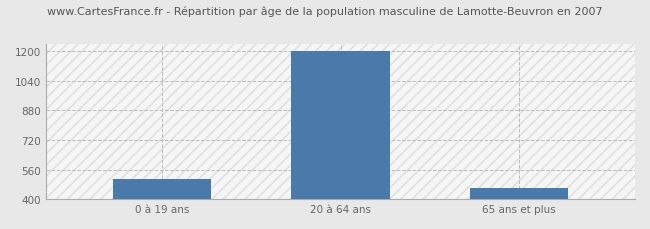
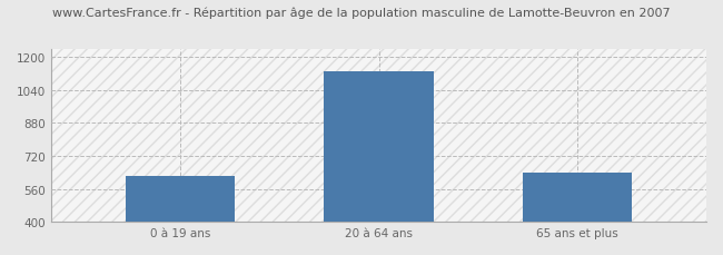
0 à 19 ans: 510 -> 620
20 à 64 ans: 1200 -> 1130
65 ans et plus: 460 -> 640
